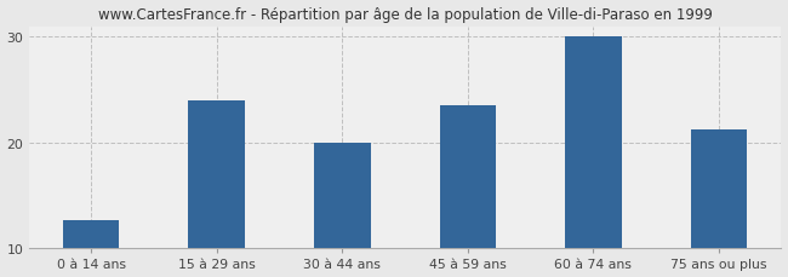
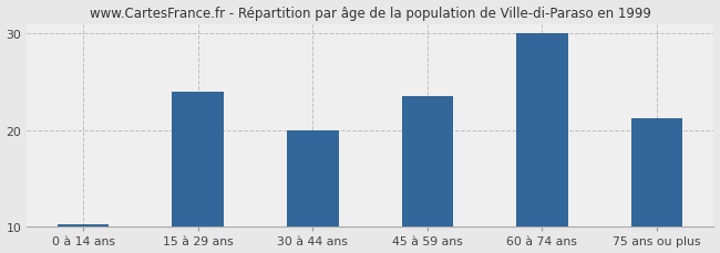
0 à 14 ans: 12.6 -> 10.2
